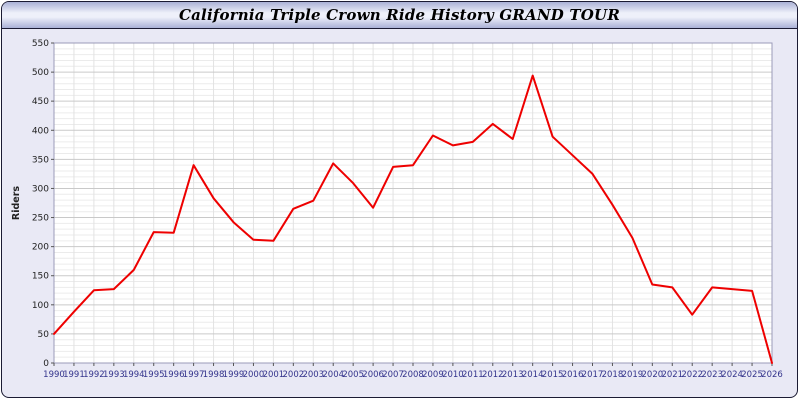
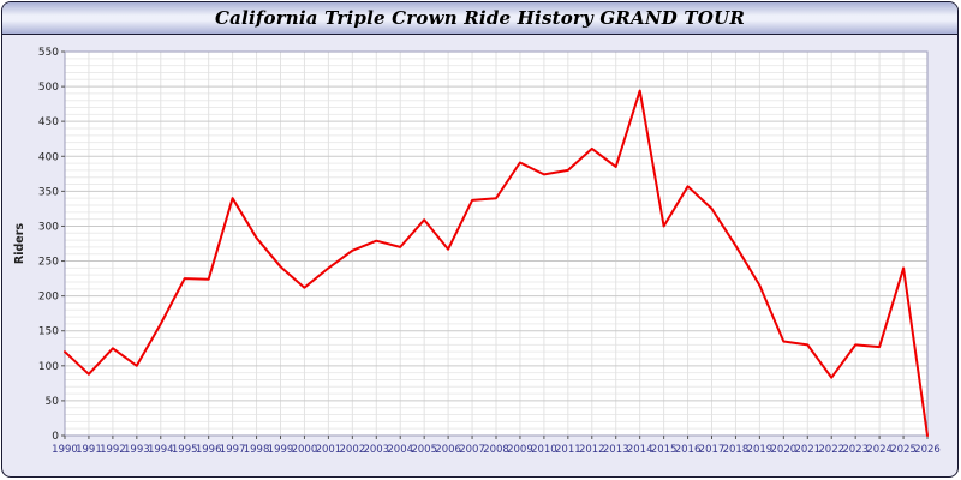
1990: 50 -> 120
1993: 130 -> 100
2001: 210 -> 240
2004: 340 -> 270
2015: 390 -> 300
2025: 120 -> 240
